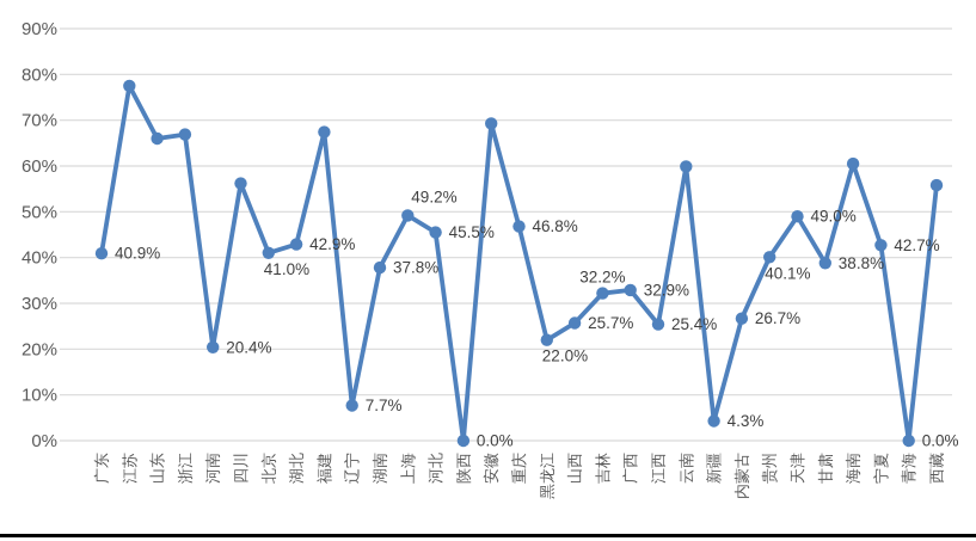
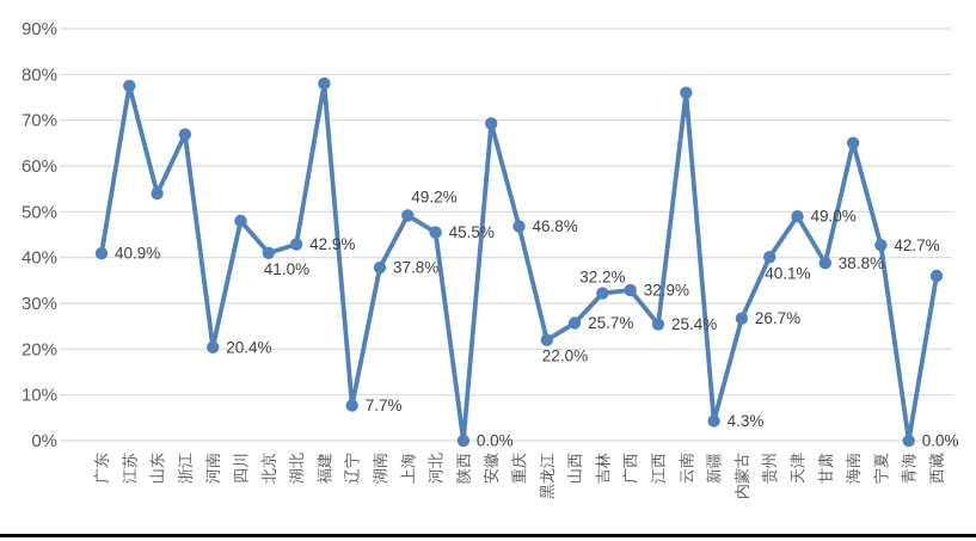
山东: 66% -> 54%
四川: 56% -> 48%
福建: 67% -> 78%
云南: 60% -> 76%
海南: 60% -> 65%
西藏: 56% -> 36%
